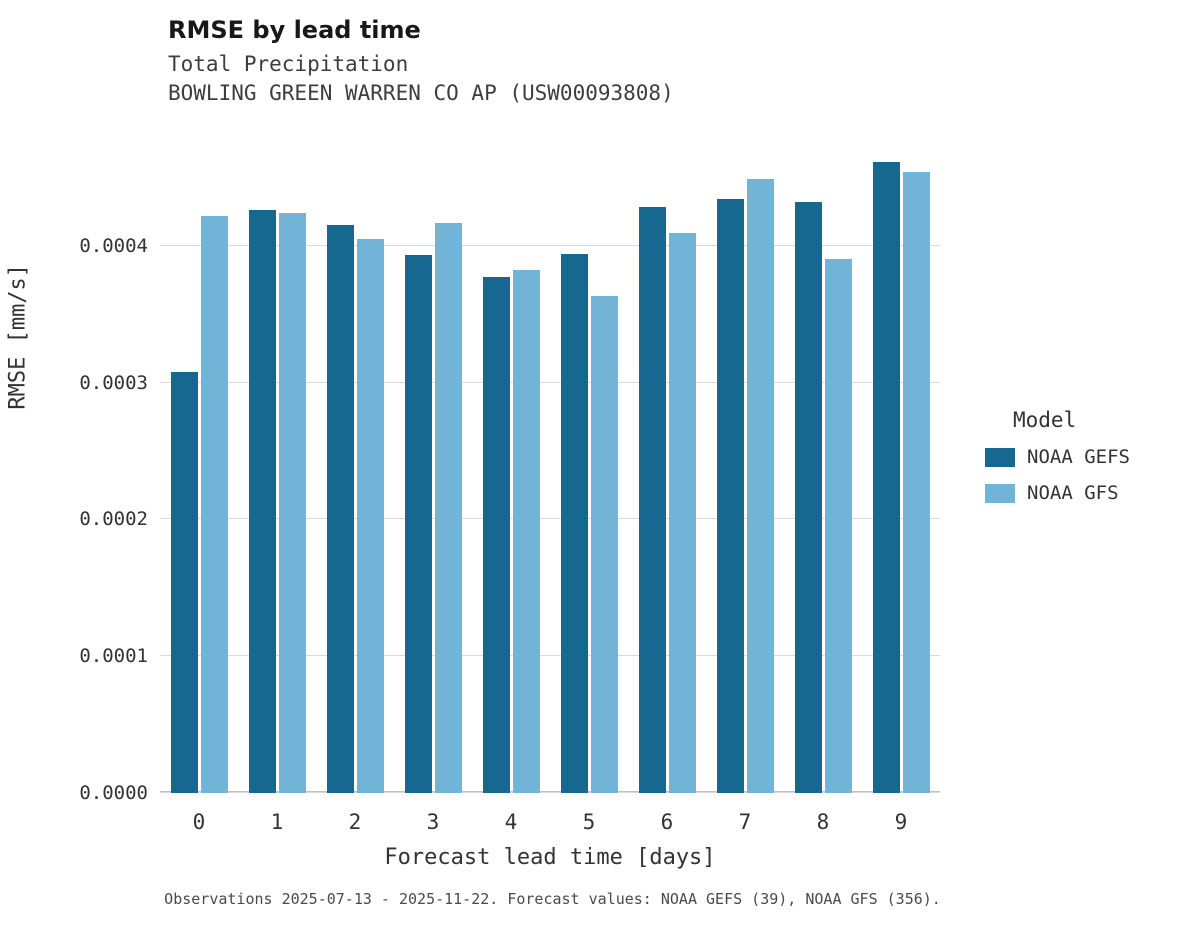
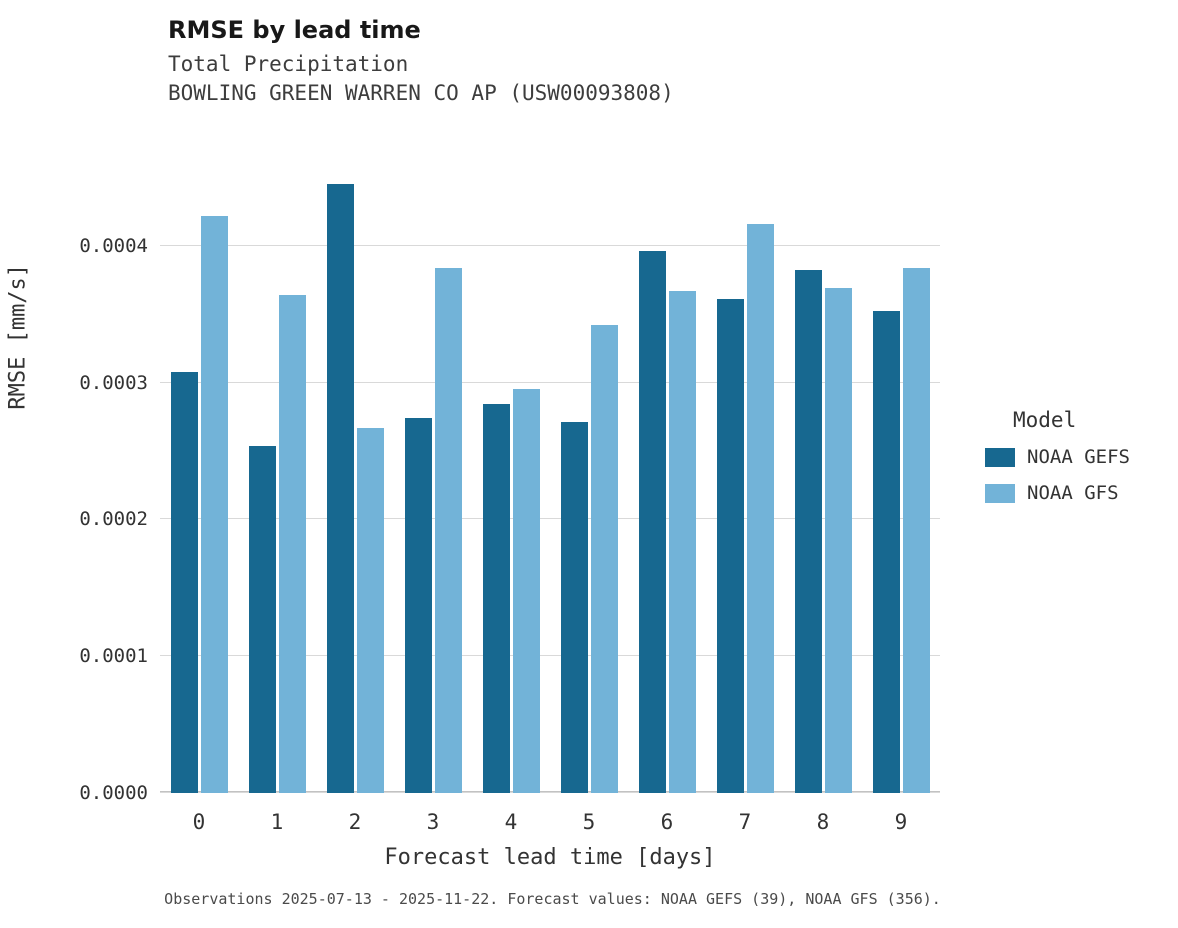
NOAA GEFS/1: 0.000426 -> 0.000254
NOAA GFS/1: 0.000424 -> 0.000364
NOAA GEFS/2: 0.000415 -> 0.000445
NOAA GFS/2: 0.000405 -> 0.000267
NOAA GEFS/3: 0.000393 -> 0.000274
NOAA GFS/3: 0.000417 -> 0.000384
NOAA GEFS/4: 0.000377 -> 0.000284
NOAA GFS/4: 0.000382 -> 0.000295
NOAA GEFS/5: 0.000394 -> 0.000271
NOAA GFS/5: 0.000363 -> 0.000342
NOAA GEFS/6: 0.000428 -> 0.000396
NOAA GFS/6: 0.000409 -> 0.000367
NOAA GEFS/7: 0.000434 -> 0.000361
NOAA GFS/7: 0.000449 -> 0.000416
NOAA GEFS/8: 0.000432 -> 0.000382
NOAA GFS/8: 0.000390 -> 0.000369
NOAA GEFS/9: 0.000461 -> 0.000352
NOAA GFS/9: 0.000454 -> 0.000384
